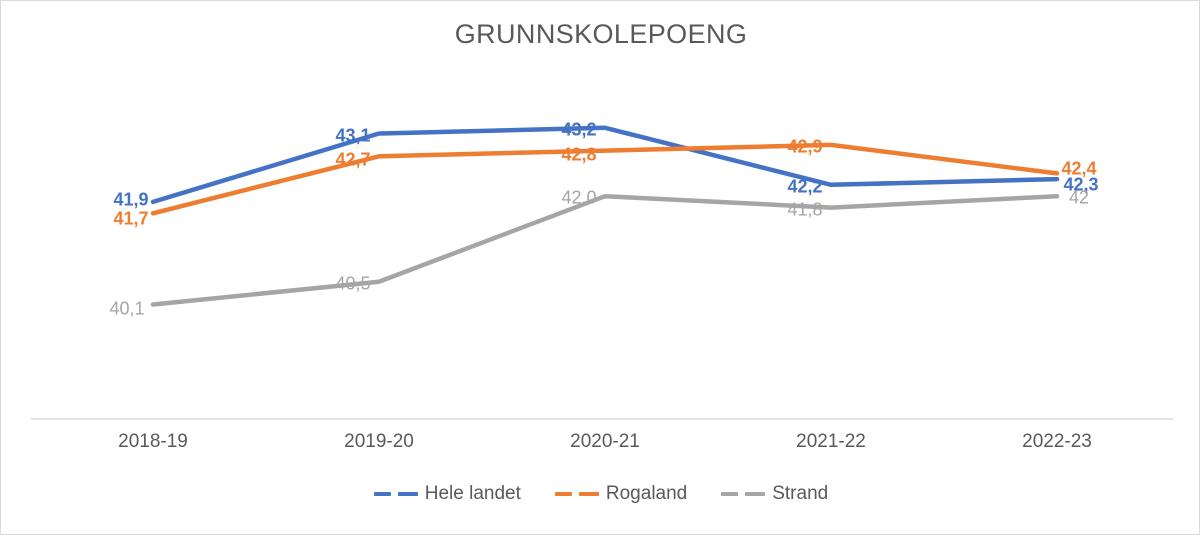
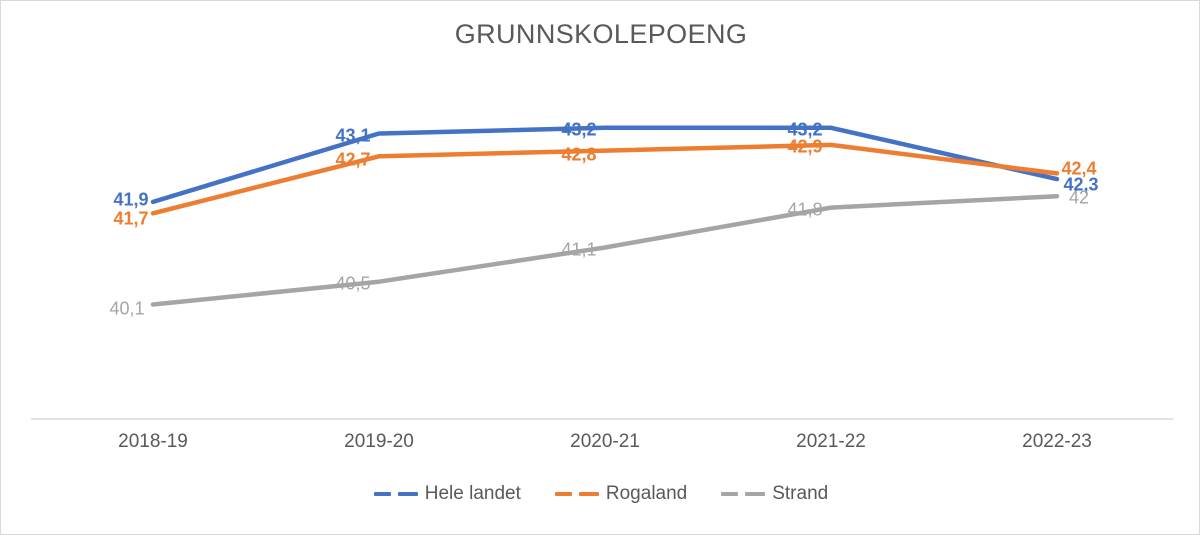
Strand/2020-21: 42,0 -> 41,1
Hele landet/2021-22: 42,2 -> 43,2
